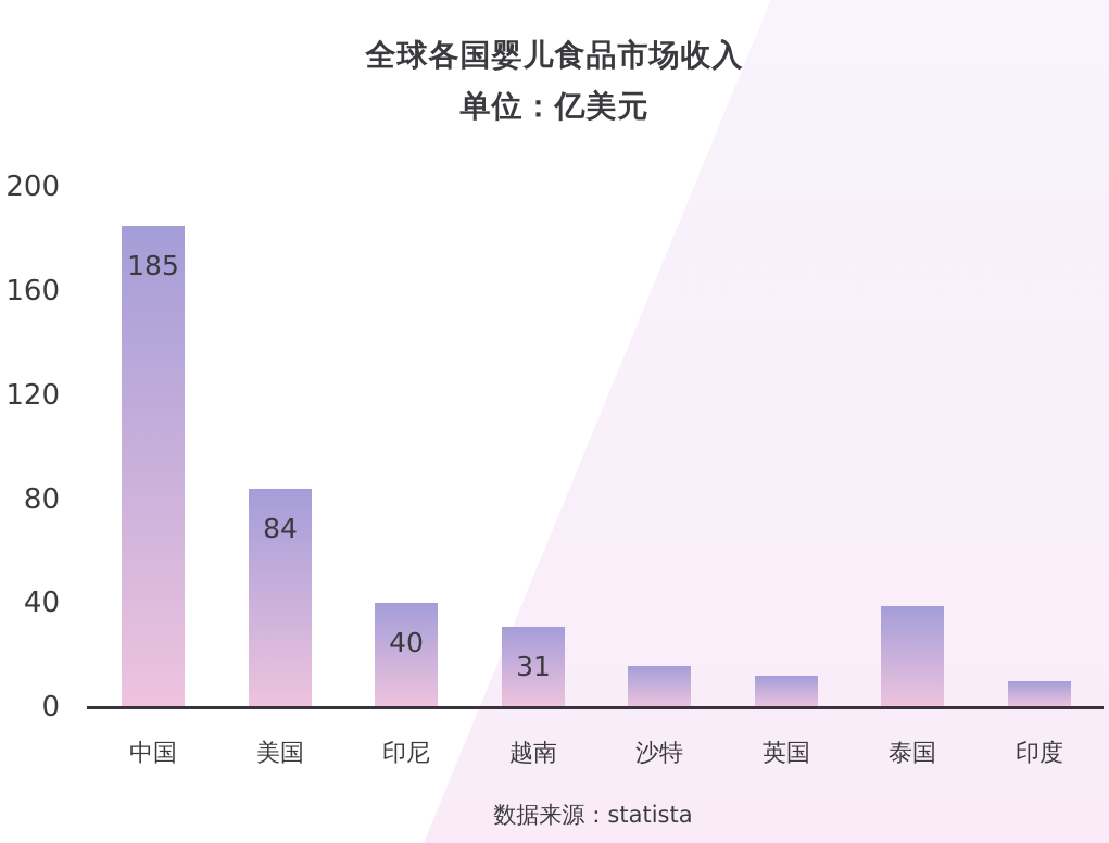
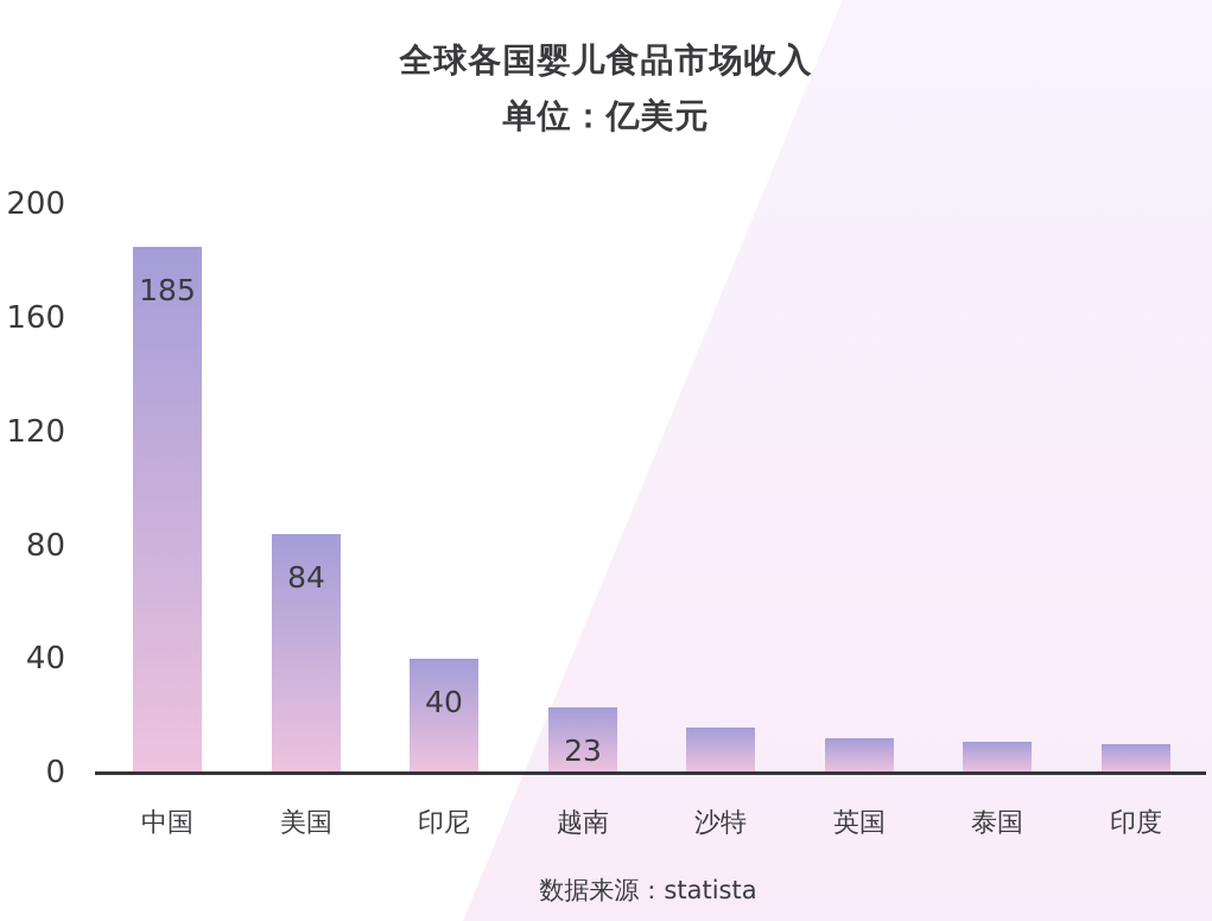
越南: 31 -> 23
泰国: 39 -> 11
